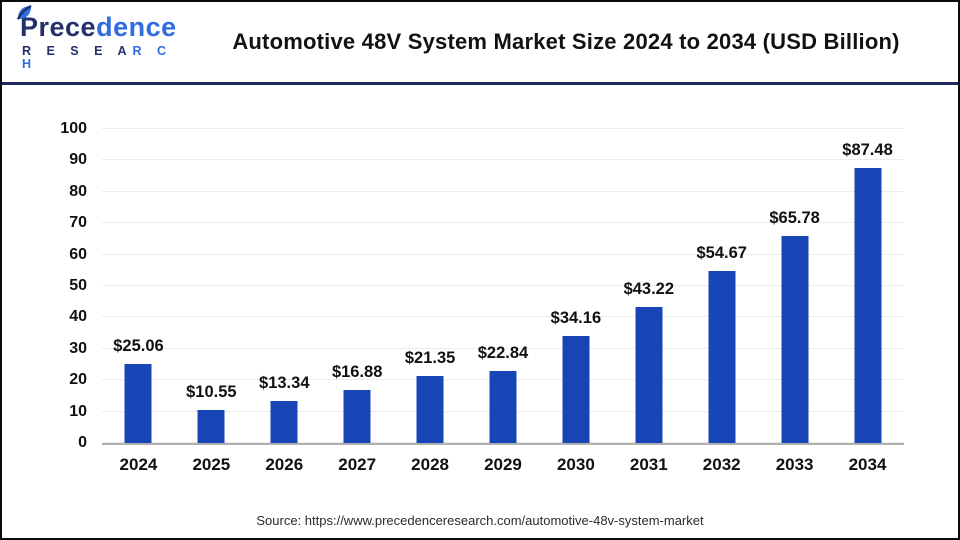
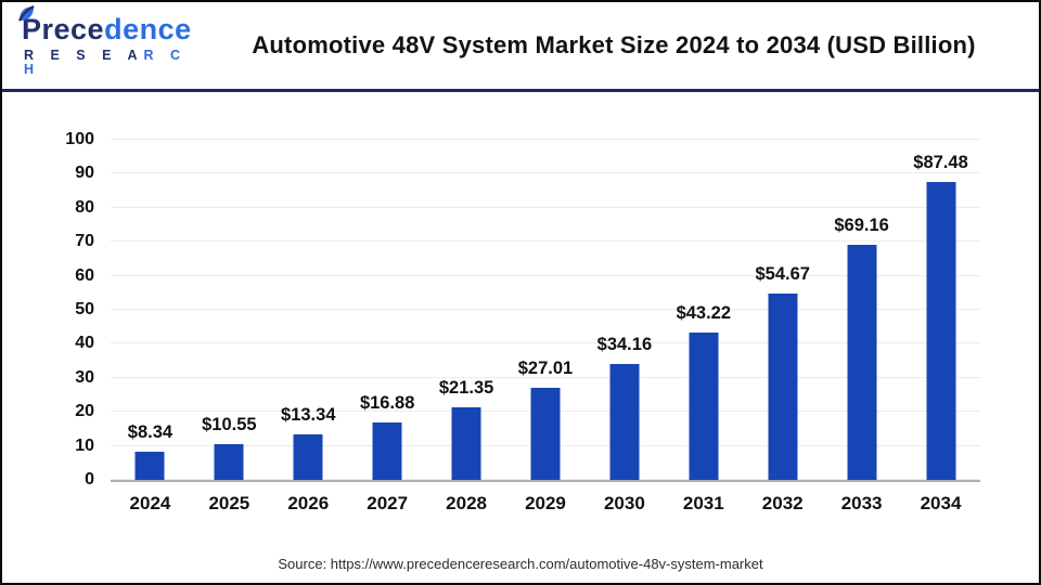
2024: $25.06 -> $8.34
2029: $22.84 -> $27.01
2033: $65.78 -> $69.16
